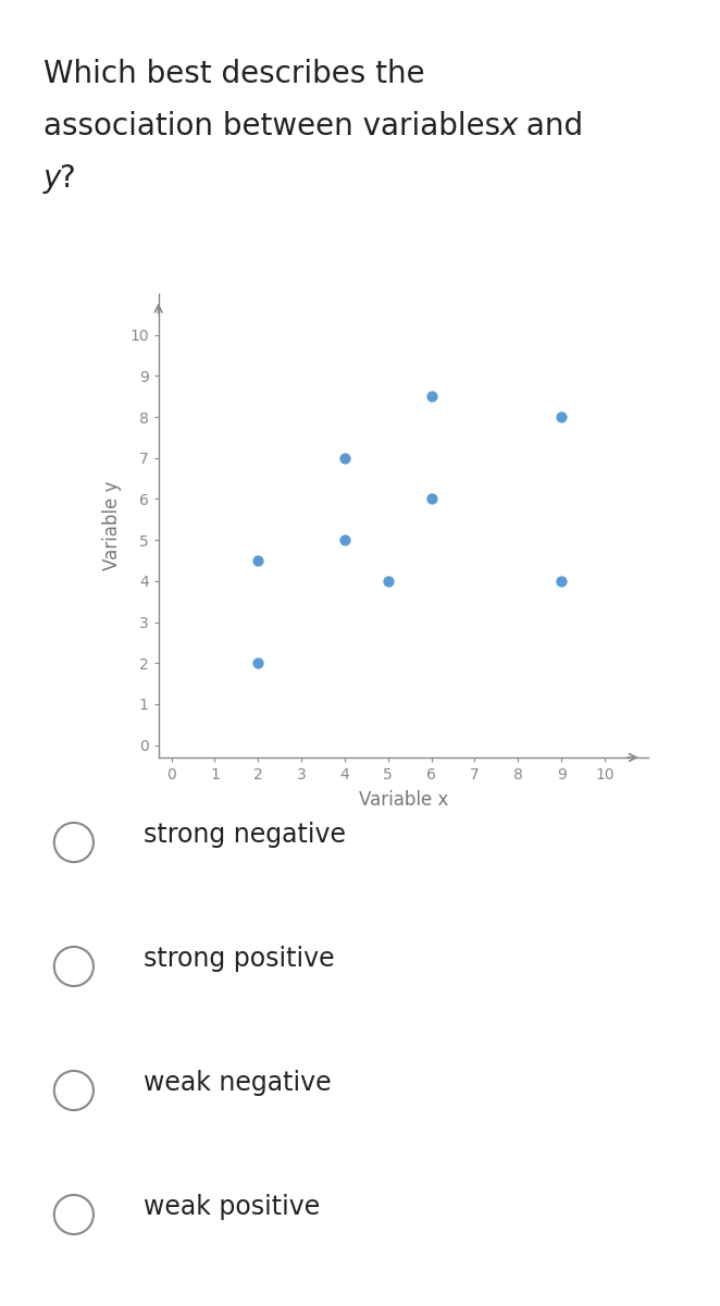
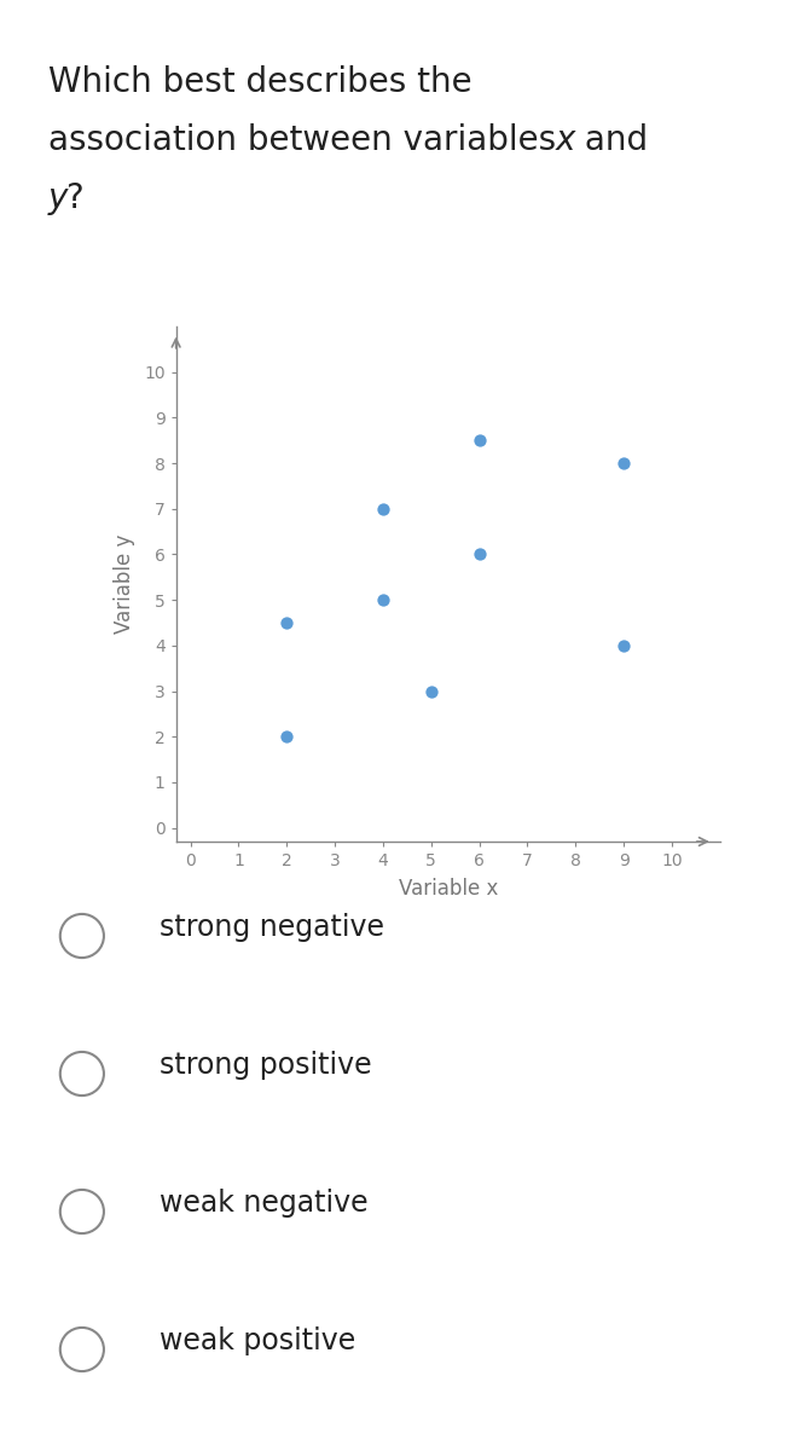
5: 4.0 -> 3.0
